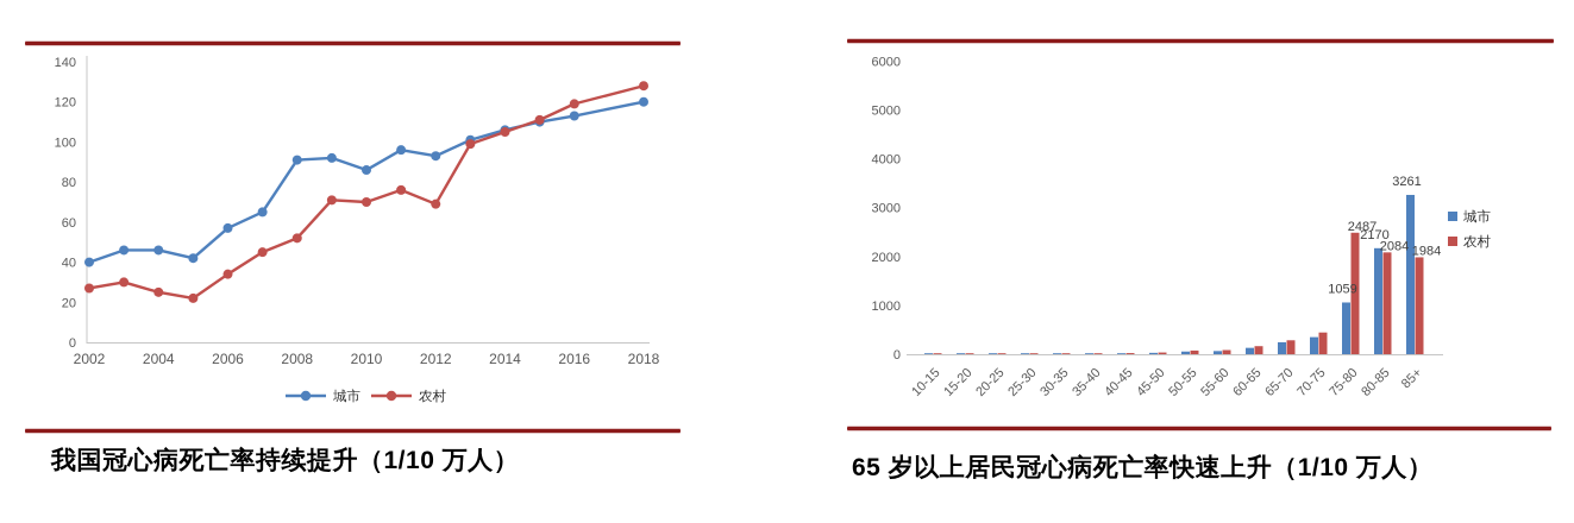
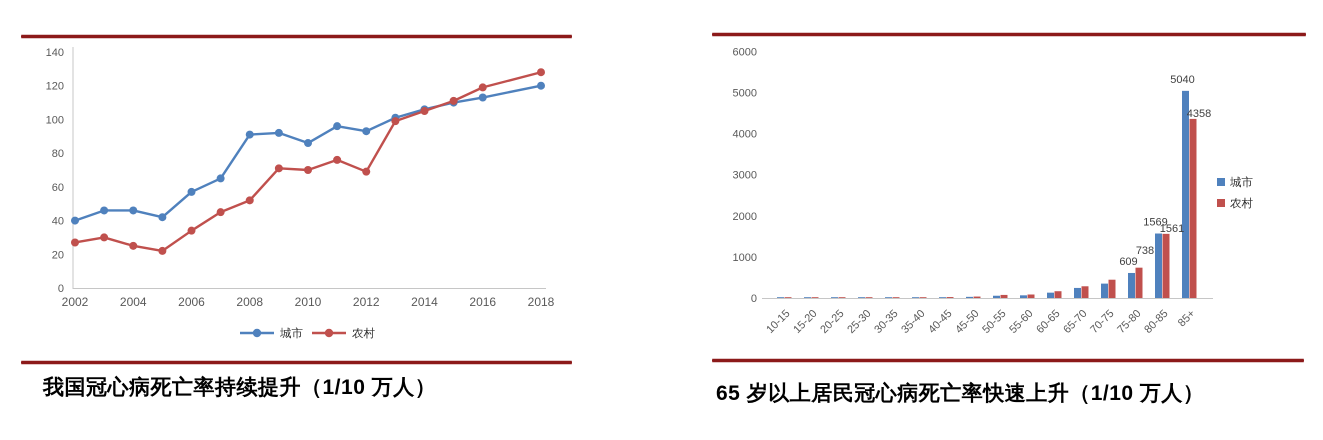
65 岁以上居民冠心病死亡率快速上升（1/10 万人）/城市/75-80: 1059 -> 609
65 岁以上居民冠心病死亡率快速上升（1/10 万人）/农村/75-80: 2487 -> 738
65 岁以上居民冠心病死亡率快速上升（1/10 万人）/城市/80-85: 2170 -> 1569
65 岁以上居民冠心病死亡率快速上升（1/10 万人）/农村/80-85: 2084 -> 1561
65 岁以上居民冠心病死亡率快速上升（1/10 万人）/城市/85+: 3261 -> 5040
65 岁以上居民冠心病死亡率快速上升（1/10 万人）/农村/85+: 1984 -> 4358
